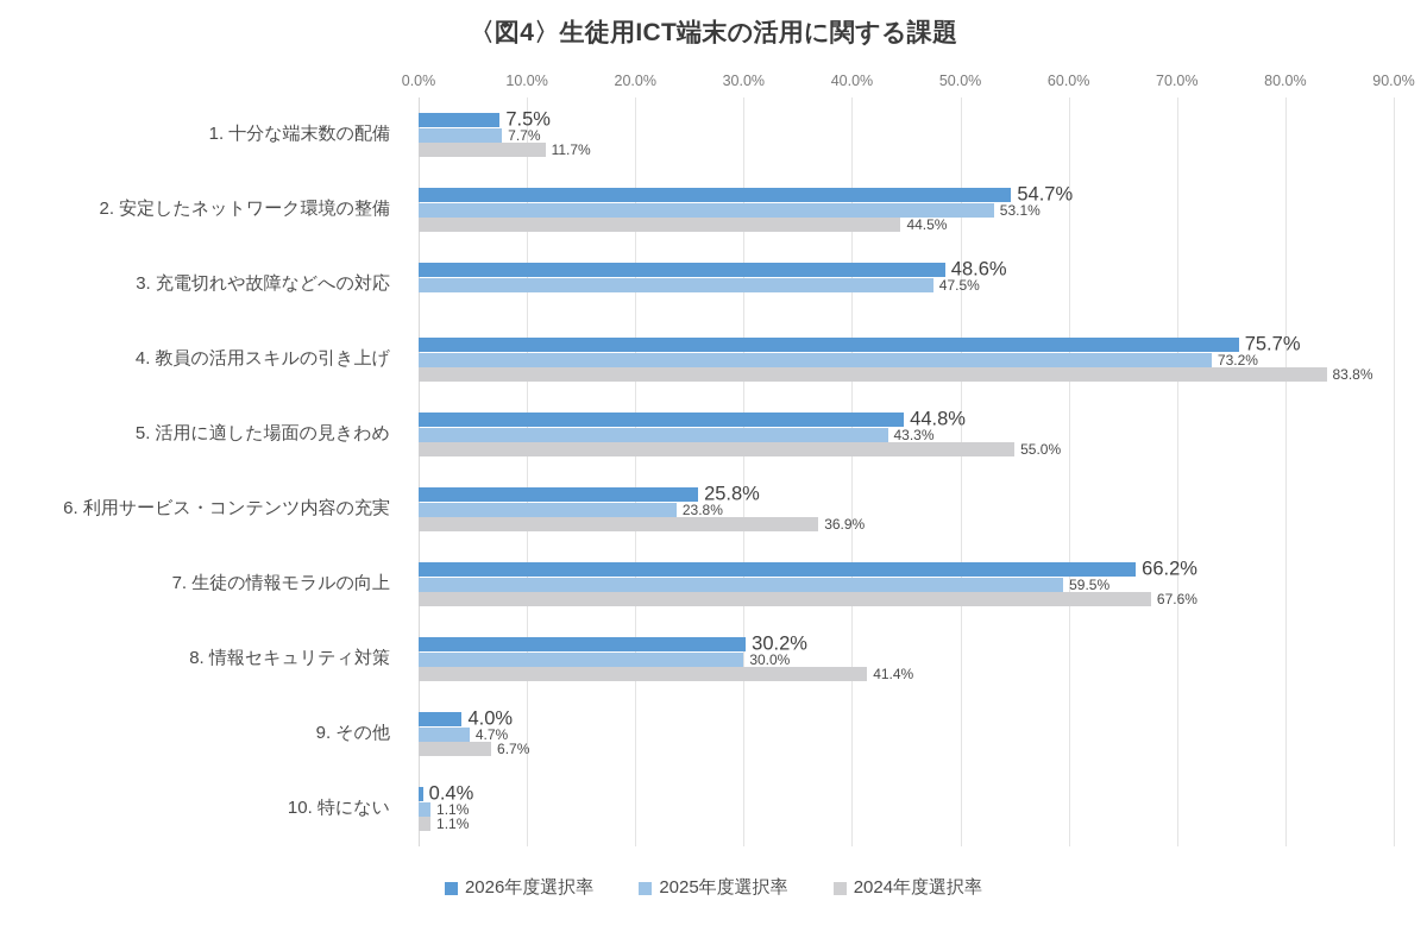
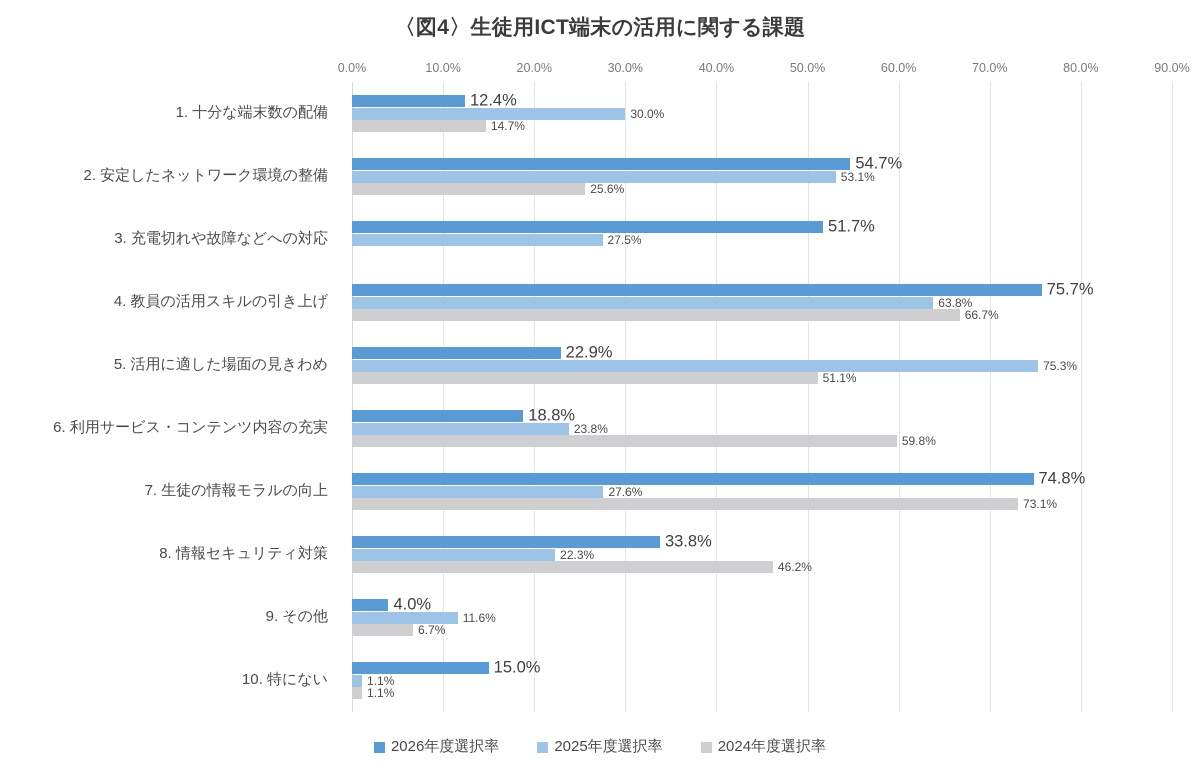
2026年度選択率/1. 十分な端末数の配備: 7.5% -> 12.4%
2025年度選択率/1. 十分な端末数の配備: 7.7% -> 30.0%
2024年度選択率/1. 十分な端末数の配備: 11.7% -> 14.7%
2024年度選択率/2. 安定したネットワーク環境の整備: 44.5% -> 25.6%
2026年度選択率/3. 充電切れや故障などへの対応: 48.6% -> 51.7%
2025年度選択率/3. 充電切れや故障などへの対応: 47.5% -> 27.5%
2025年度選択率/4. 教員の活用スキルの引き上げ: 73.2% -> 63.8%
2024年度選択率/4. 教員の活用スキルの引き上げ: 83.8% -> 66.7%
2026年度選択率/5. 活用に適した場面の見きわめ: 44.8% -> 22.9%
2025年度選択率/5. 活用に適した場面の見きわめ: 43.3% -> 75.3%
2024年度選択率/5. 活用に適した場面の見きわめ: 55.0% -> 51.1%
2026年度選択率/6. 利用サービス・コンテンツ内容の充実: 25.8% -> 18.8%
2024年度選択率/6. 利用サービス・コンテンツ内容の充実: 36.9% -> 59.8%
2026年度選択率/7. 生徒の情報モラルの向上: 66.2% -> 74.8%
2025年度選択率/7. 生徒の情報モラルの向上: 59.5% -> 27.6%
2024年度選択率/7. 生徒の情報モラルの向上: 67.6% -> 73.1%
2026年度選択率/8. 情報セキュリティ対策: 30.2% -> 33.8%
2025年度選択率/8. 情報セキュリティ対策: 30.0% -> 22.3%
2024年度選択率/8. 情報セキュリティ対策: 41.4% -> 46.2%
2025年度選択率/9. その他: 4.7% -> 11.6%
2026年度選択率/10. 特にない: 0.4% -> 15.0%
